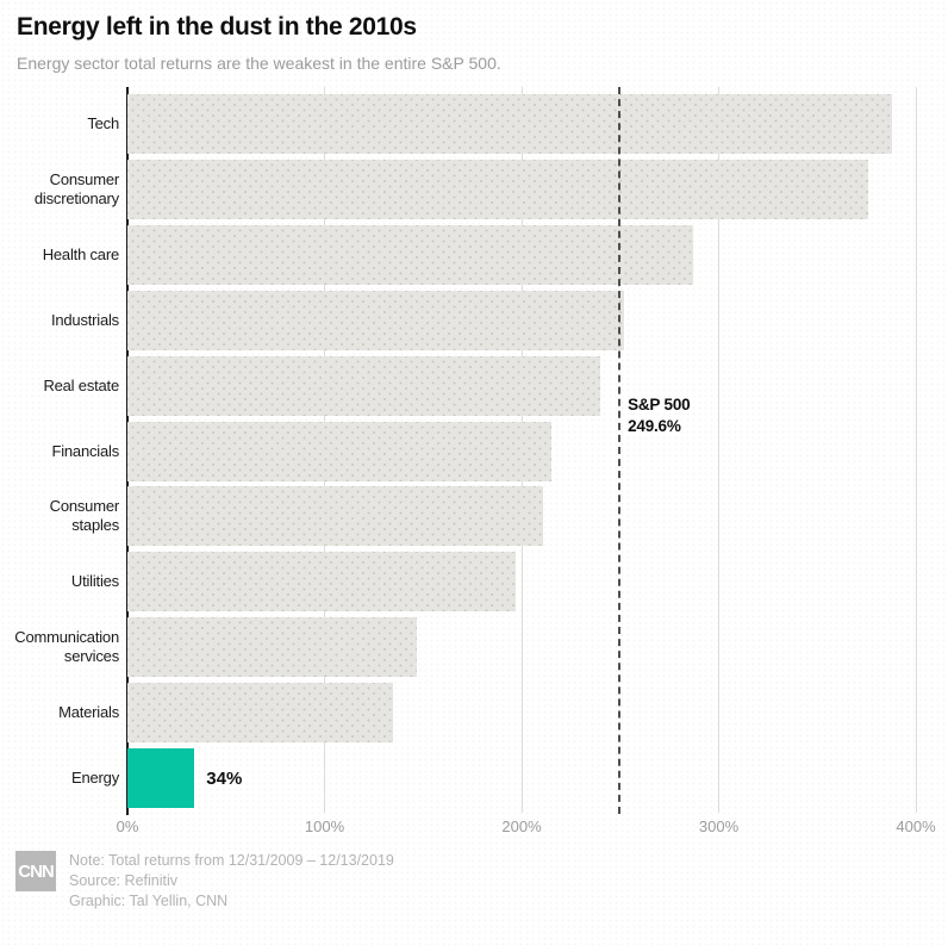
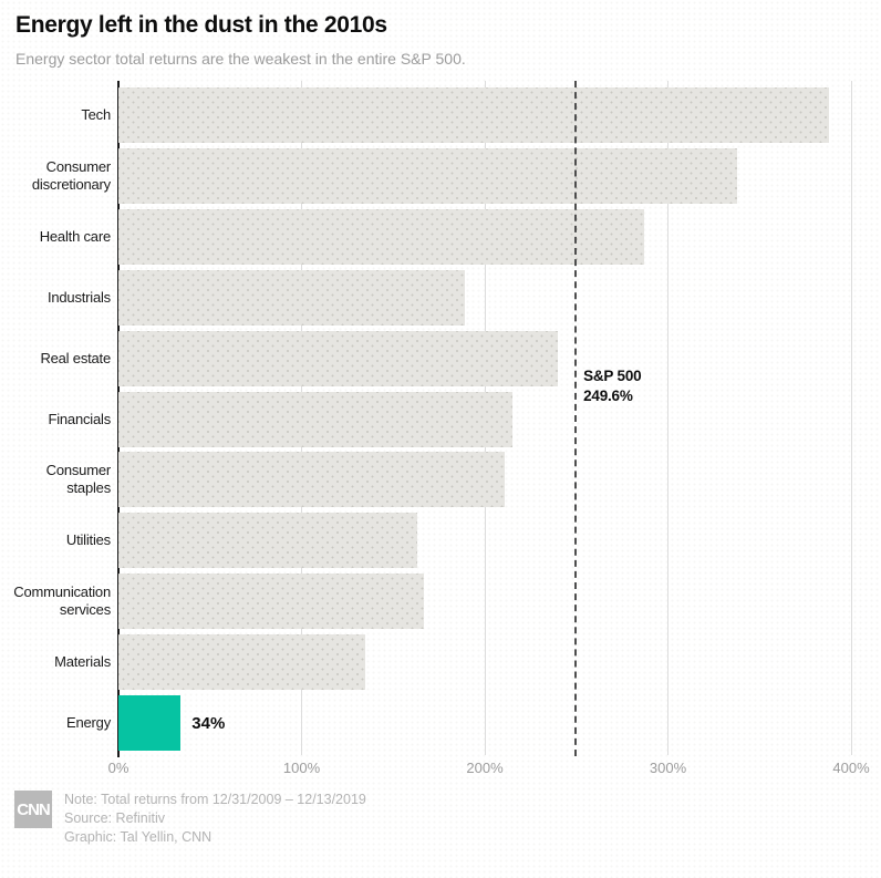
Consumer discretionary: 376% -> 338%
Industrials: 252% -> 189%
Utilities: 197% -> 163%
Communication services: 147% -> 167%
